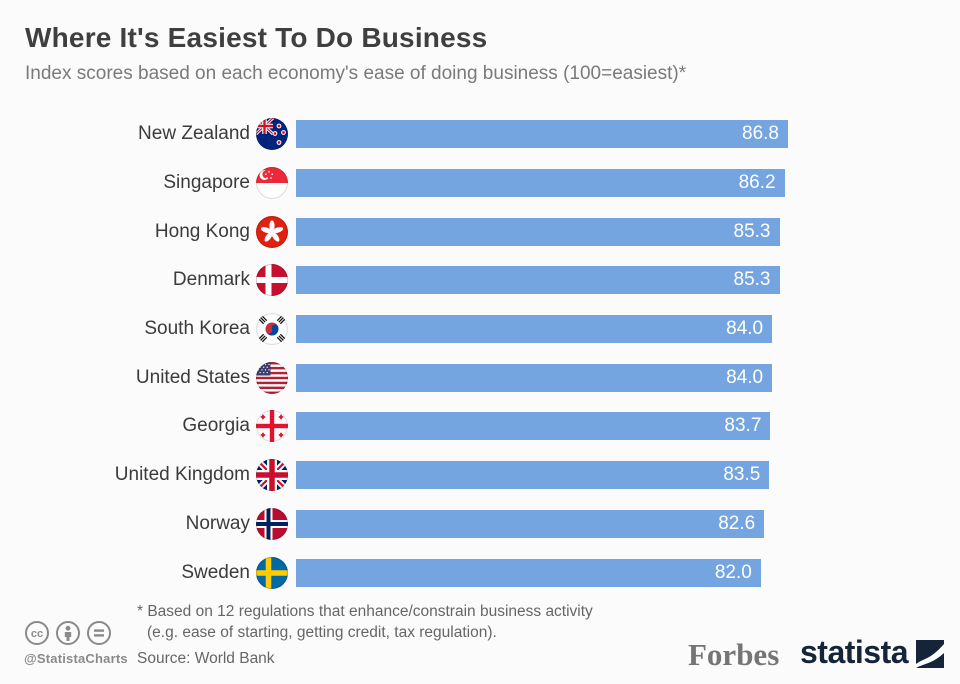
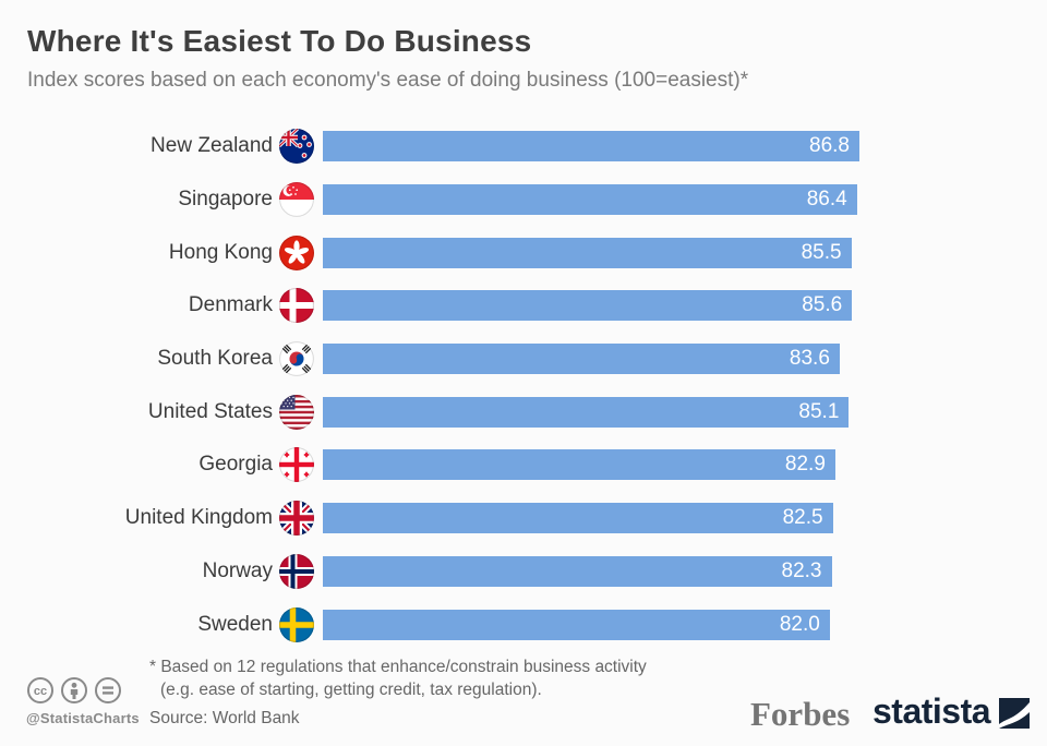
Singapore: 86.2 -> 86.4
Hong Kong: 85.3 -> 85.5
Denmark: 85.3 -> 85.6
South Korea: 84.0 -> 83.6
United States: 84.0 -> 85.1
Georgia: 83.7 -> 82.9
United Kingdom: 83.5 -> 82.5
Norway: 82.6 -> 82.3
